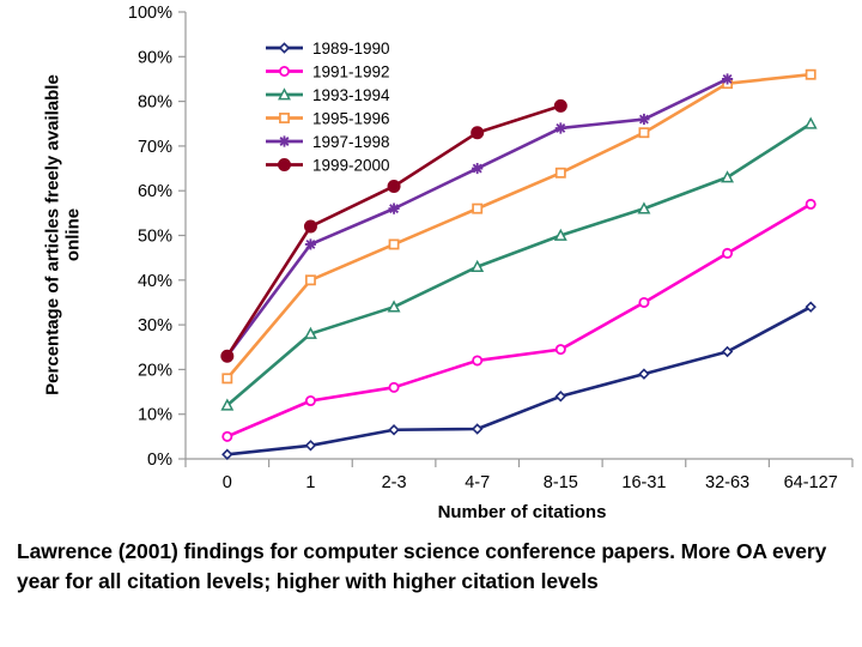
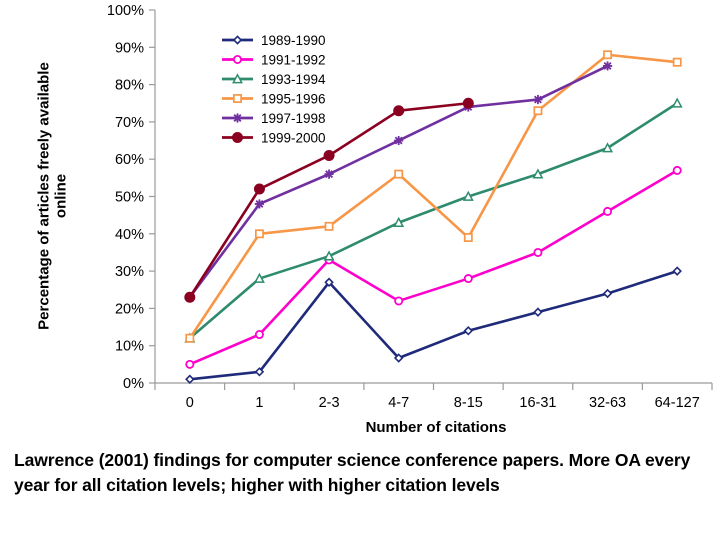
1995-1996/0: 18% -> 12%
1989-1990/2-3: 6% -> 27%
1991-1992/2-3: 16% -> 33%
1995-1996/2-3: 48% -> 42%
1991-1992/8-15: 24% -> 28%
1995-1996/8-15: 64% -> 39%
1999-2000/8-15: 79% -> 75%
1995-1996/32-63: 84% -> 88%
1989-1990/64-127: 34% -> 30%
